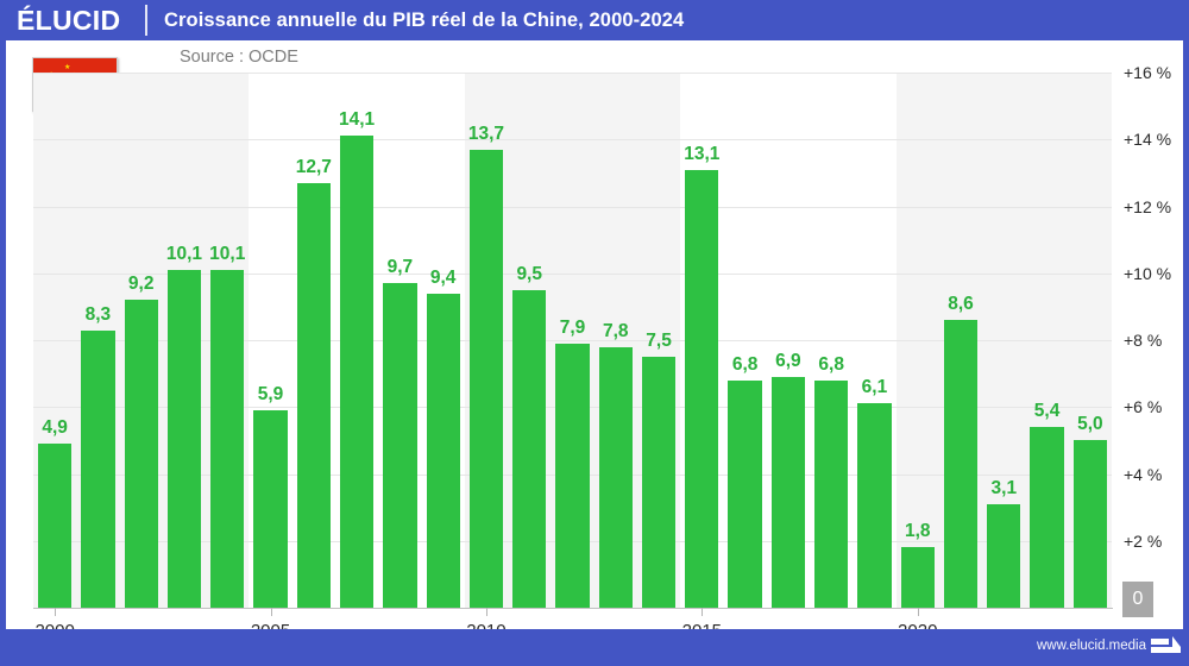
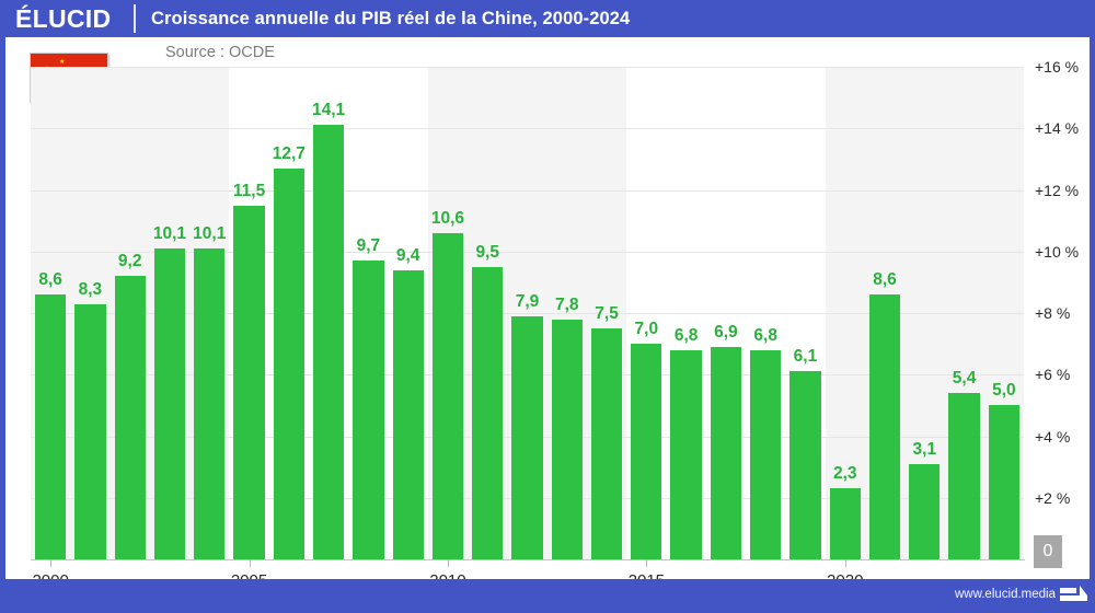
2000: 4,9 -> 8,6
2005: 5,9 -> 11,5
2010: 13,7 -> 10,6
2015: 13,1 -> 7,0
2020: 1,8 -> 2,3
